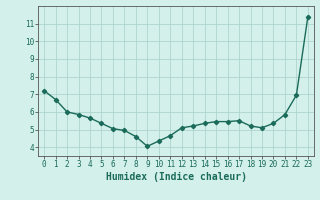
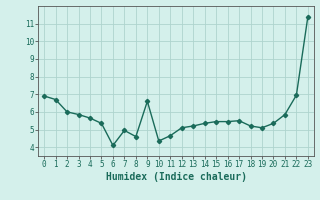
0: 7.2 -> 6.9
6: 5.0 -> 4.1
9: 4.0 -> 6.6
